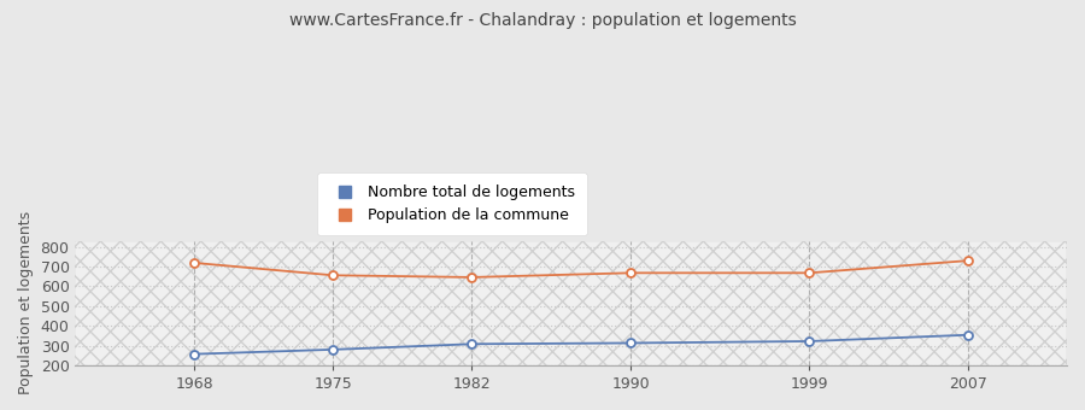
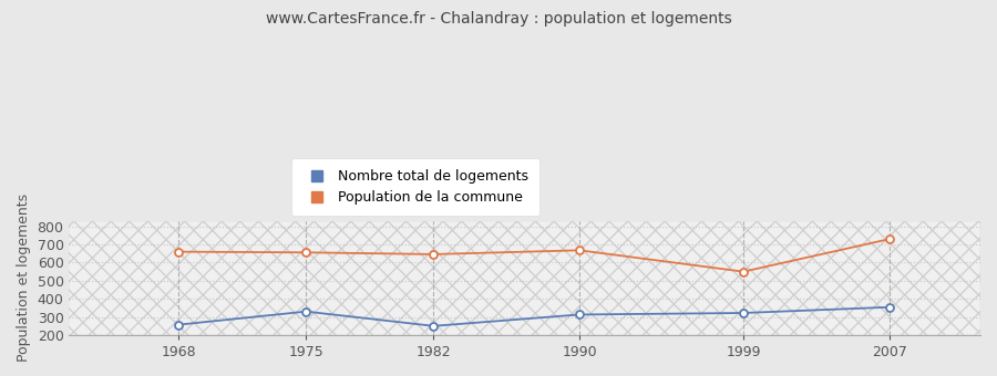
Population de la commune/1968: 720 -> 660
Nombre total de logements/1975: 280 -> 330
Nombre total de logements/1982: 310 -> 250
Population de la commune/1999: 670 -> 550
